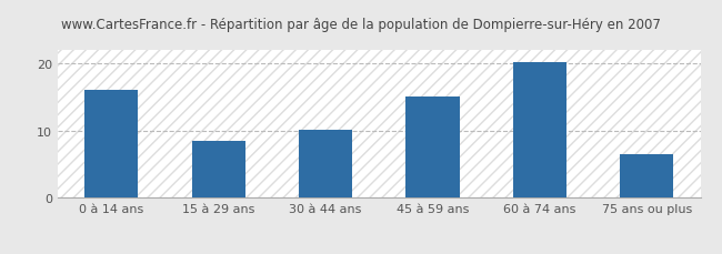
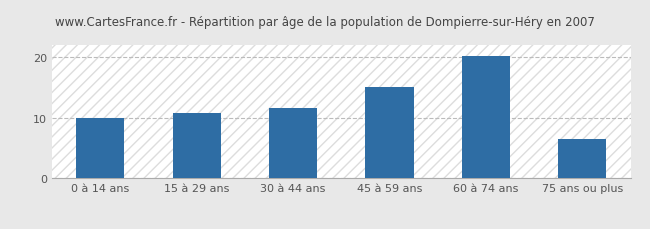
0 à 14 ans: 16.0 -> 10.0
15 à 29 ans: 8.5 -> 10.8
30 à 44 ans: 10.2 -> 11.6
